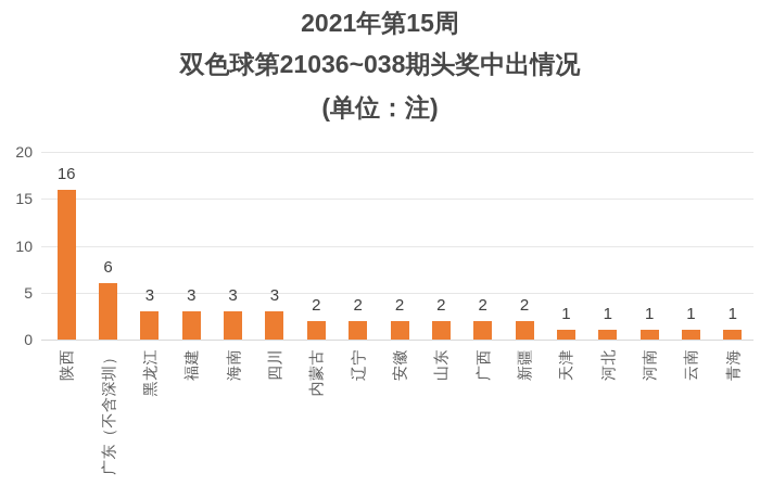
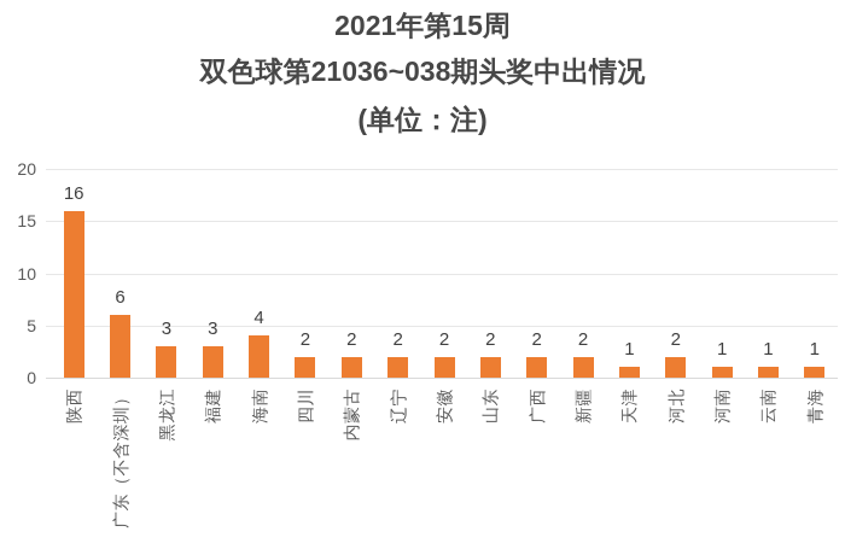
海南: 3 -> 4
四川: 3 -> 2
河北: 1 -> 2
